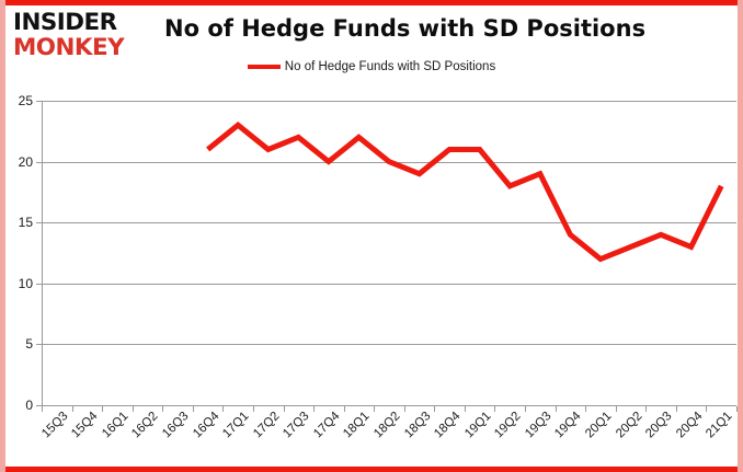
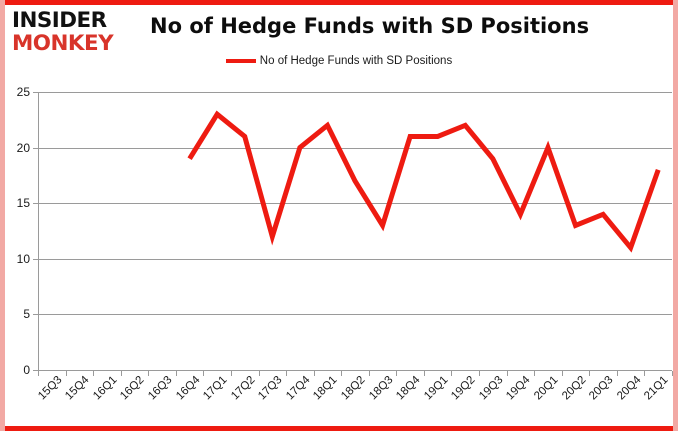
16Q4: 21 -> 19
17Q3: 22 -> 12
18Q2: 20 -> 17
18Q3: 19 -> 13
19Q2: 18 -> 22
20Q1: 12 -> 20
20Q4: 13 -> 11
